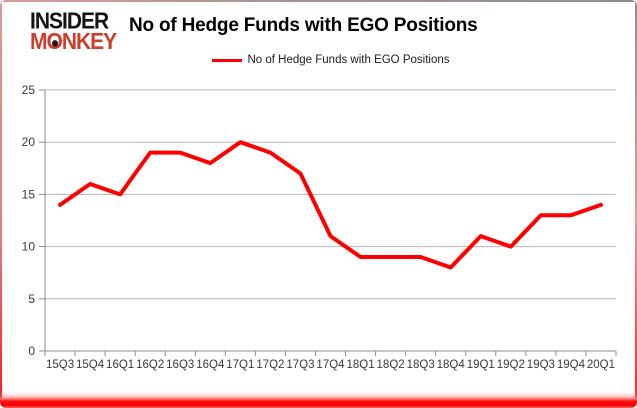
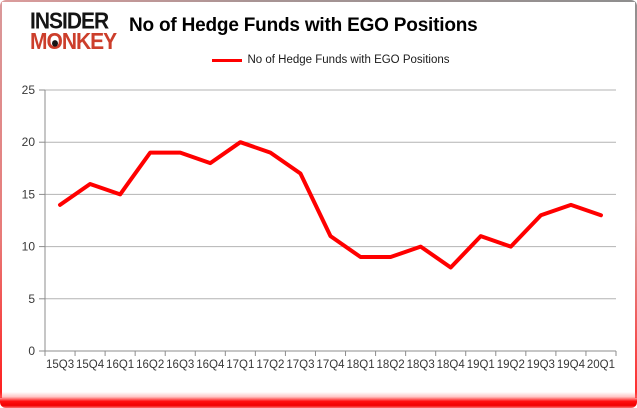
18Q3: 9 -> 10
19Q4: 13 -> 14
20Q1: 14 -> 13
